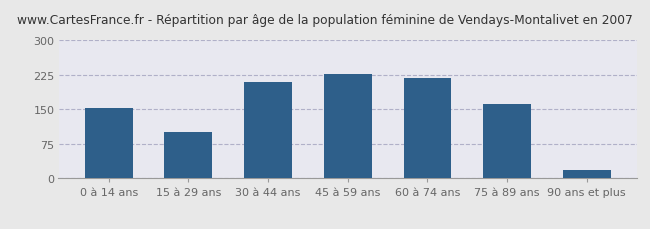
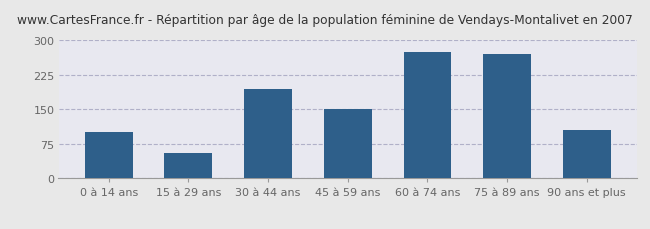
0 à 14 ans: 152 -> 100
15 à 29 ans: 100 -> 55
30 à 44 ans: 210 -> 195
45 à 59 ans: 226 -> 150
60 à 74 ans: 218 -> 275
75 à 89 ans: 162 -> 270
90 ans et plus: 18 -> 105
